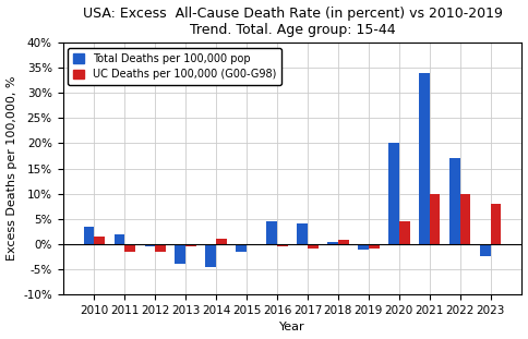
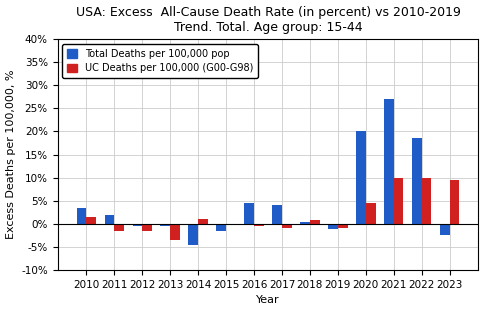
Total Deaths per 100,000 pop/2013: -4.0% -> -0.5%
UC Deaths per 100,000 (G00-G98)/2013: -0.5% -> -3.5%
Total Deaths per 100,000 pop/2021: 34.0% -> 27.0%
Total Deaths per 100,000 pop/2022: 17.0% -> 18.5%
UC Deaths per 100,000 (G00-G98)/2023: 8.0% -> 9.5%
